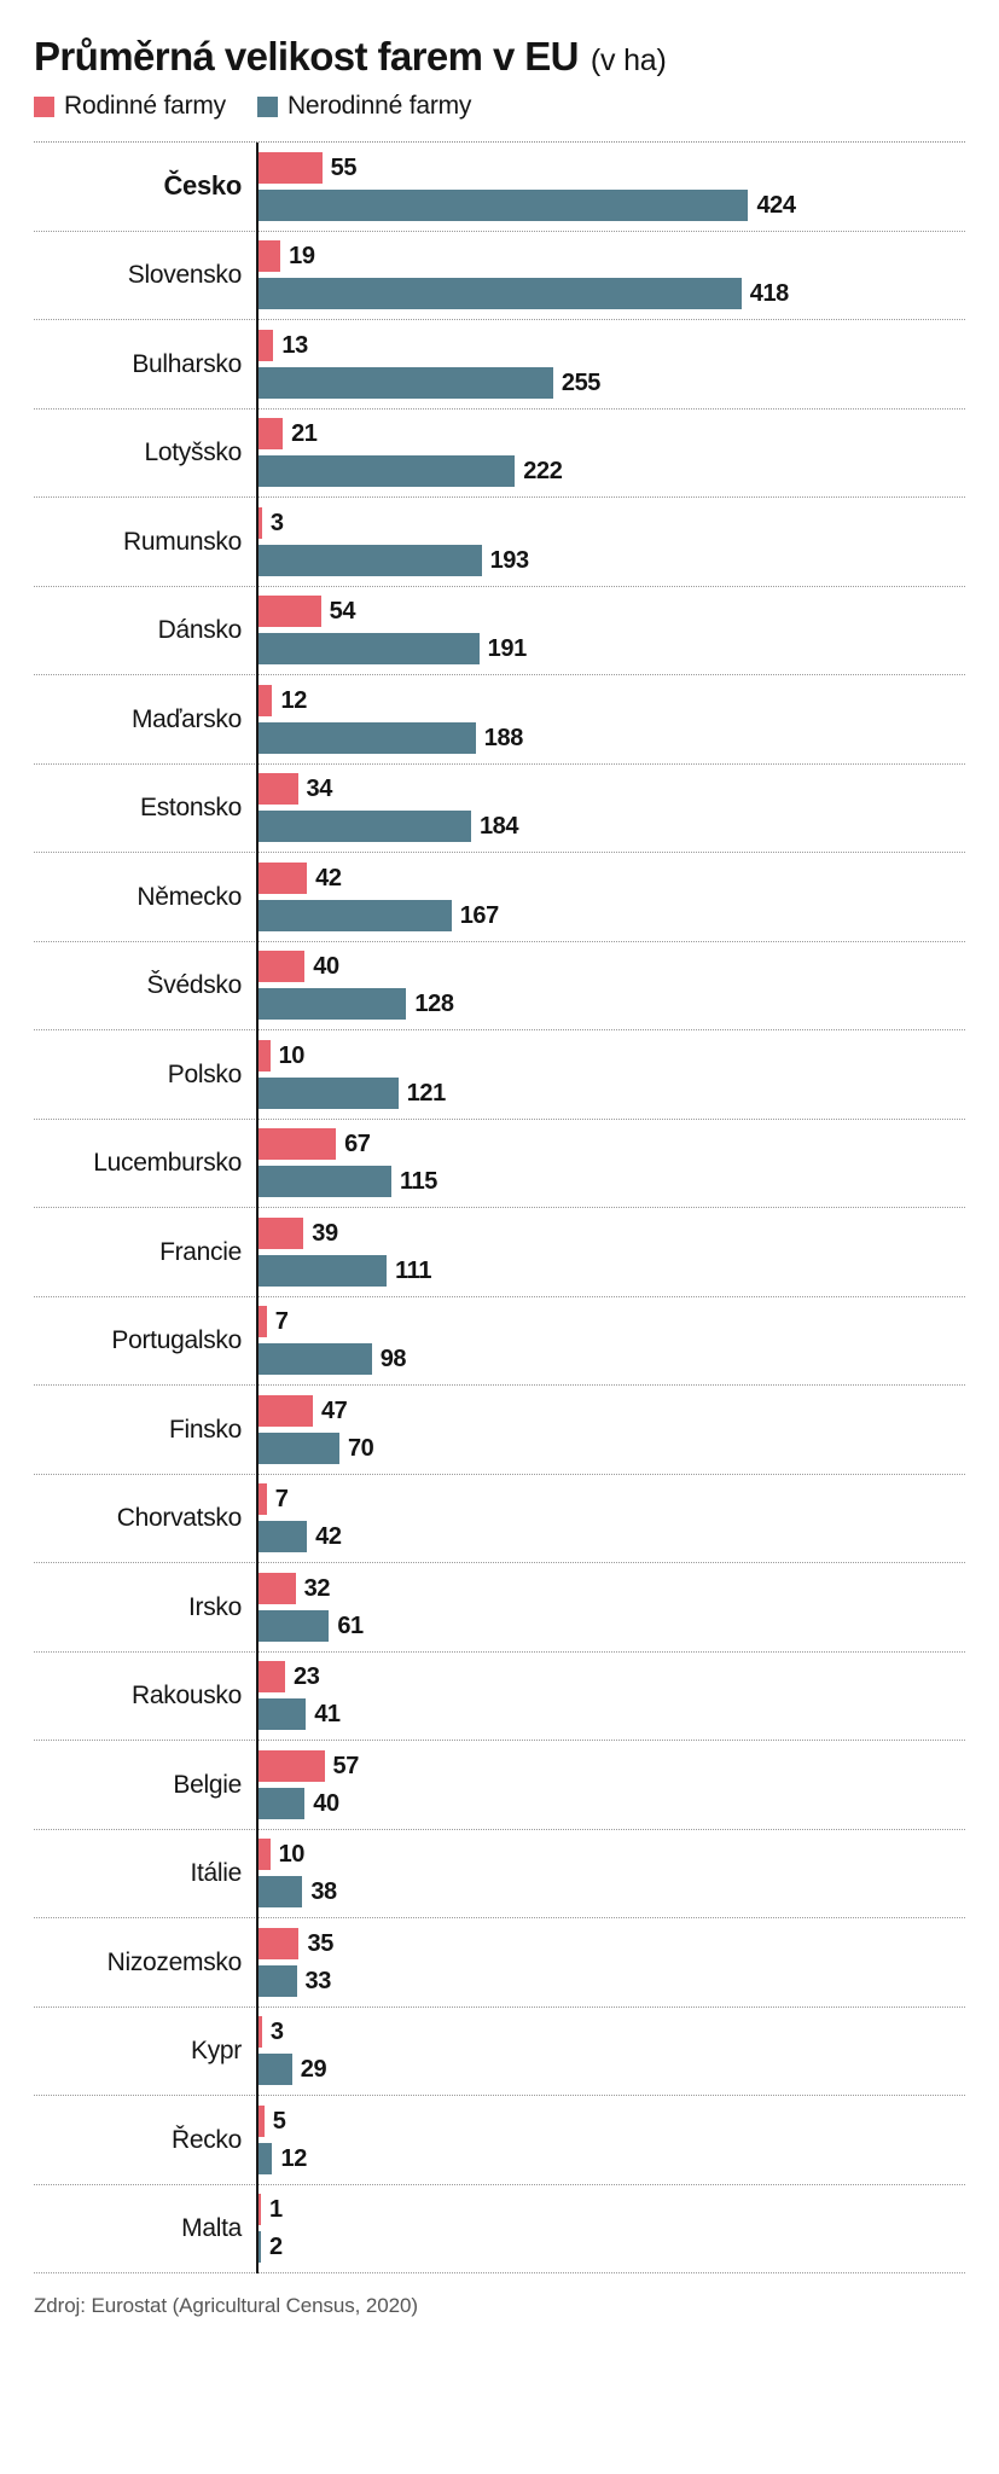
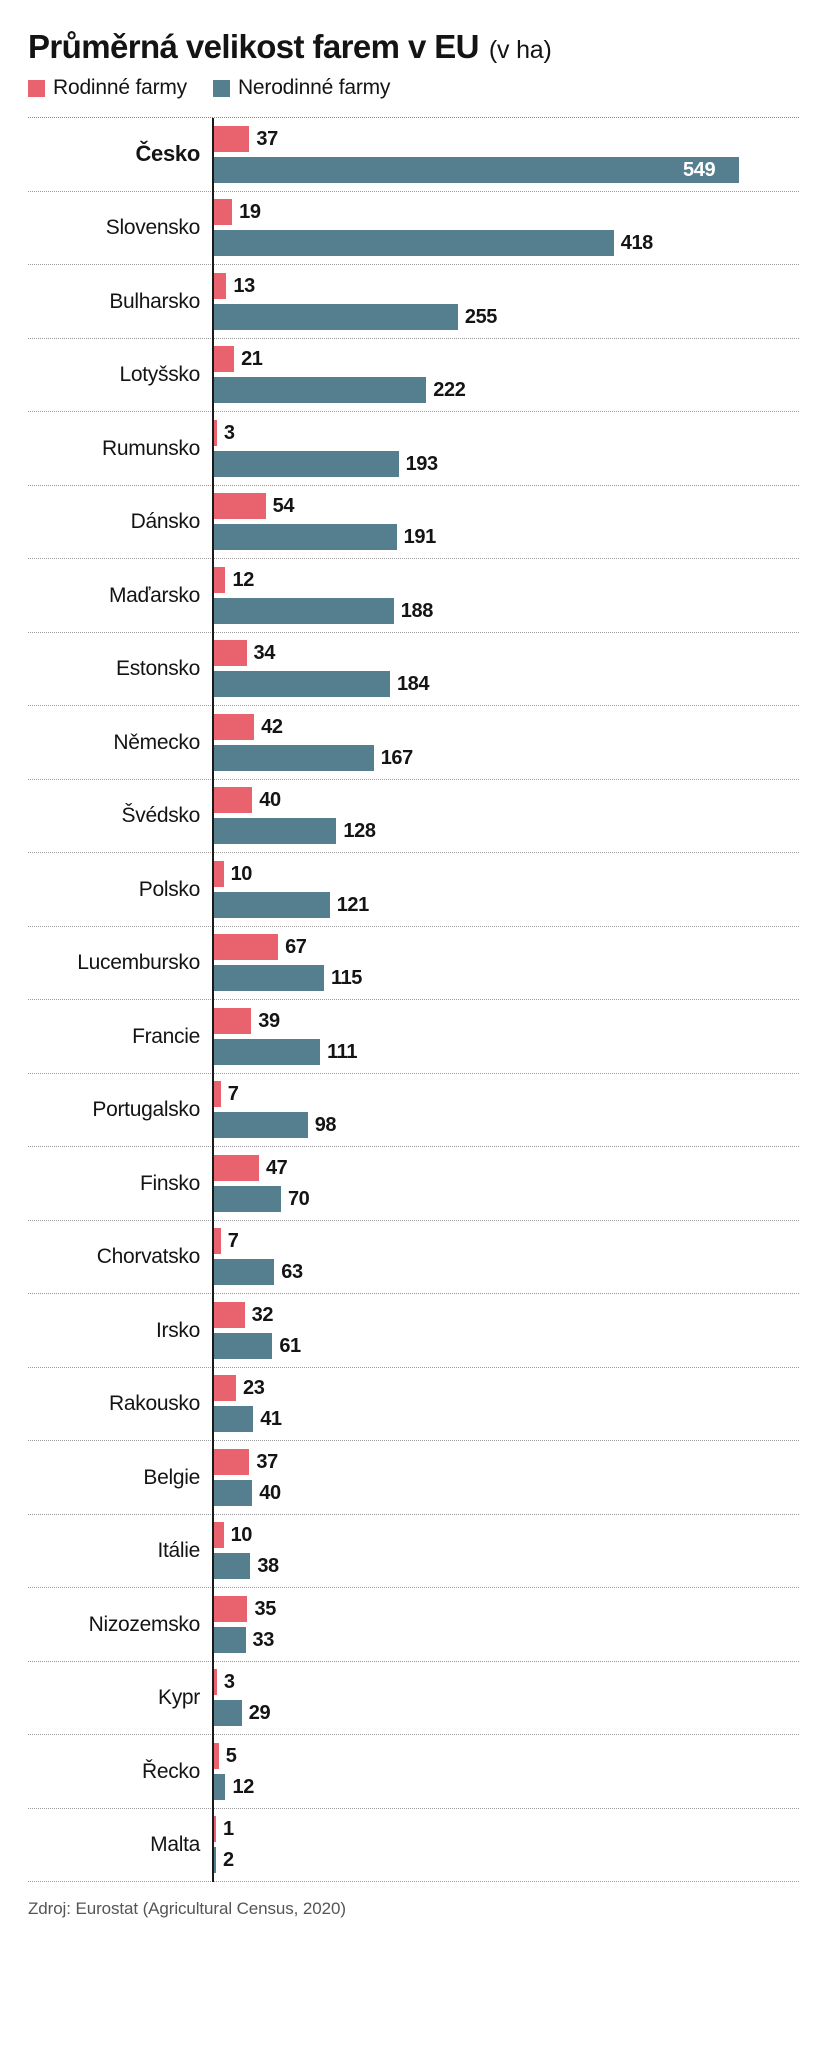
Rodinné farmy/Česko: 55 -> 37
Nerodinné farmy/Česko: 424 -> 549
Nerodinné farmy/Chorvatsko: 42 -> 63
Rodinné farmy/Belgie: 57 -> 37
